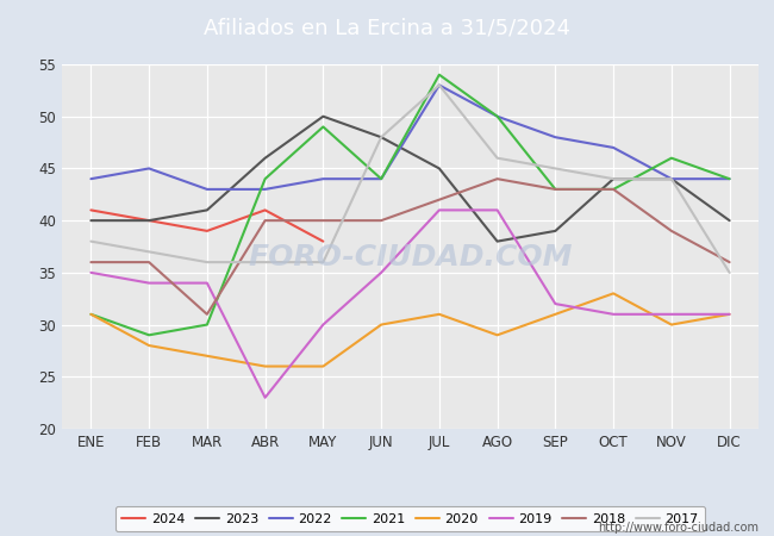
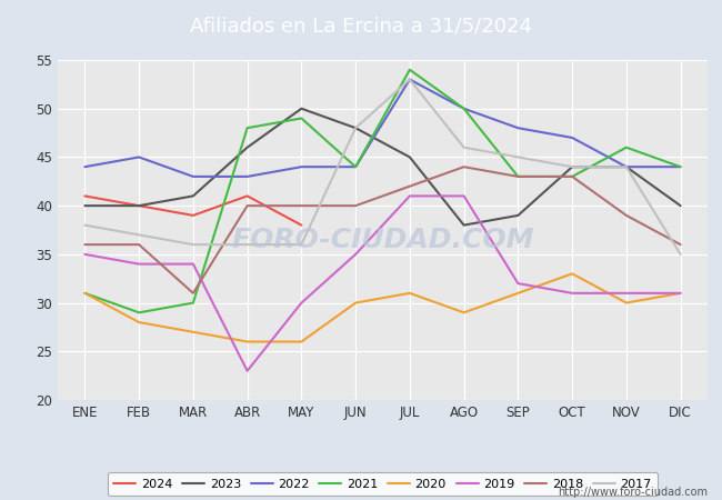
2021/ABR: 44 -> 48
